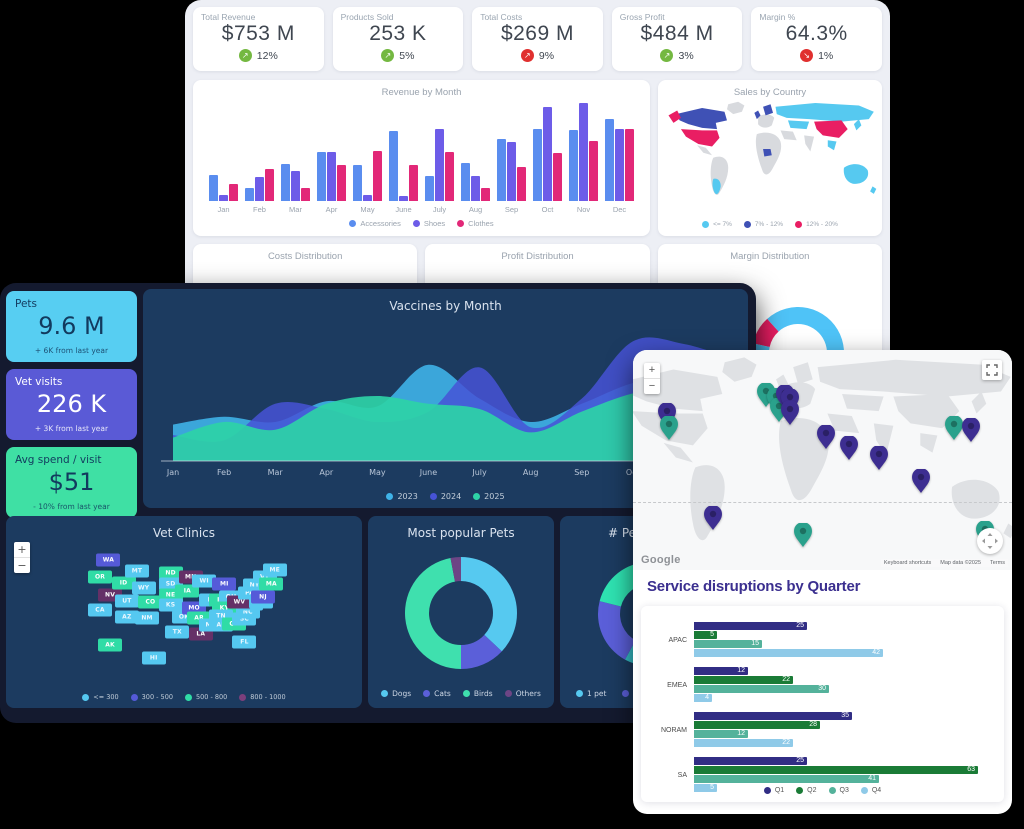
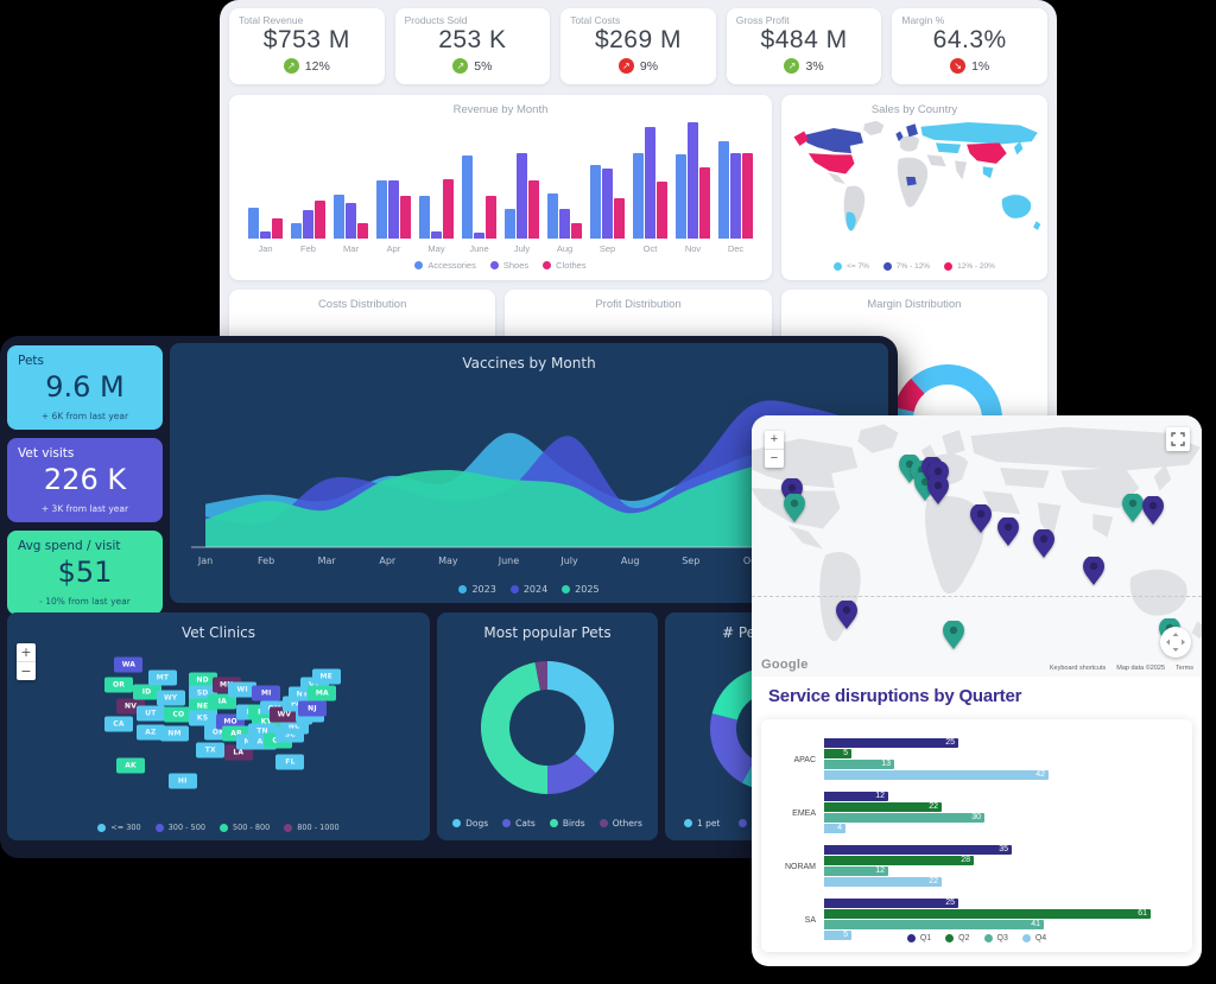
Service disruptions by Quarter/Q3/APAC: 15 -> 13
Service disruptions by Quarter/Q2/SA: 63 -> 61
